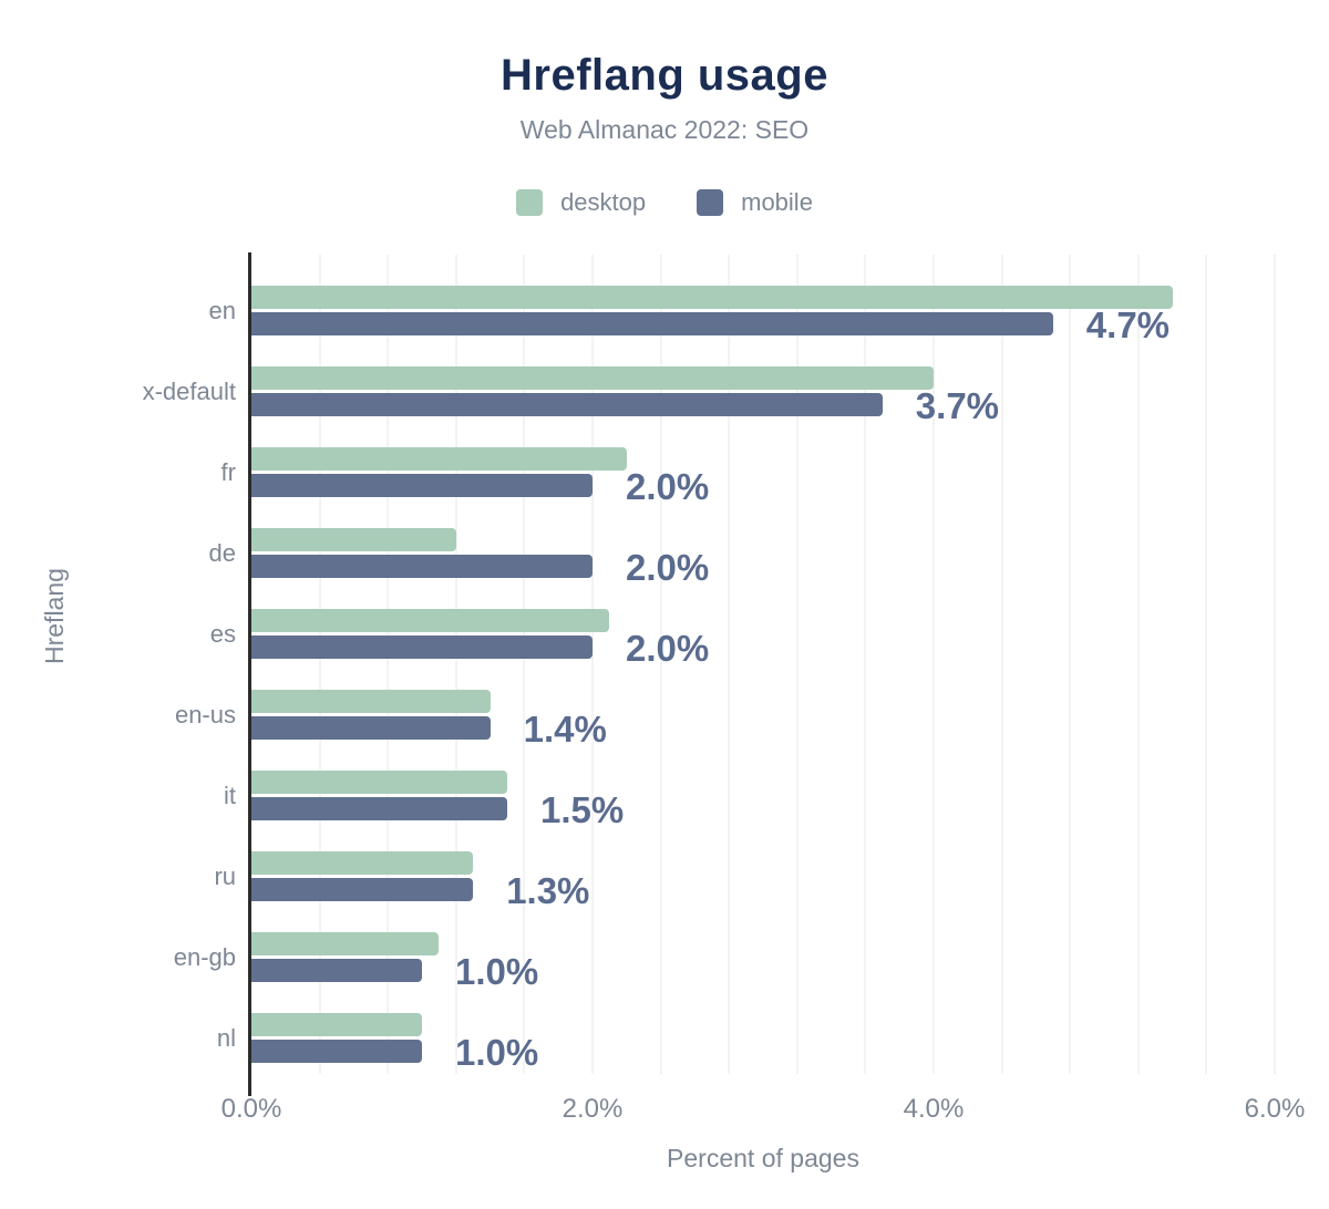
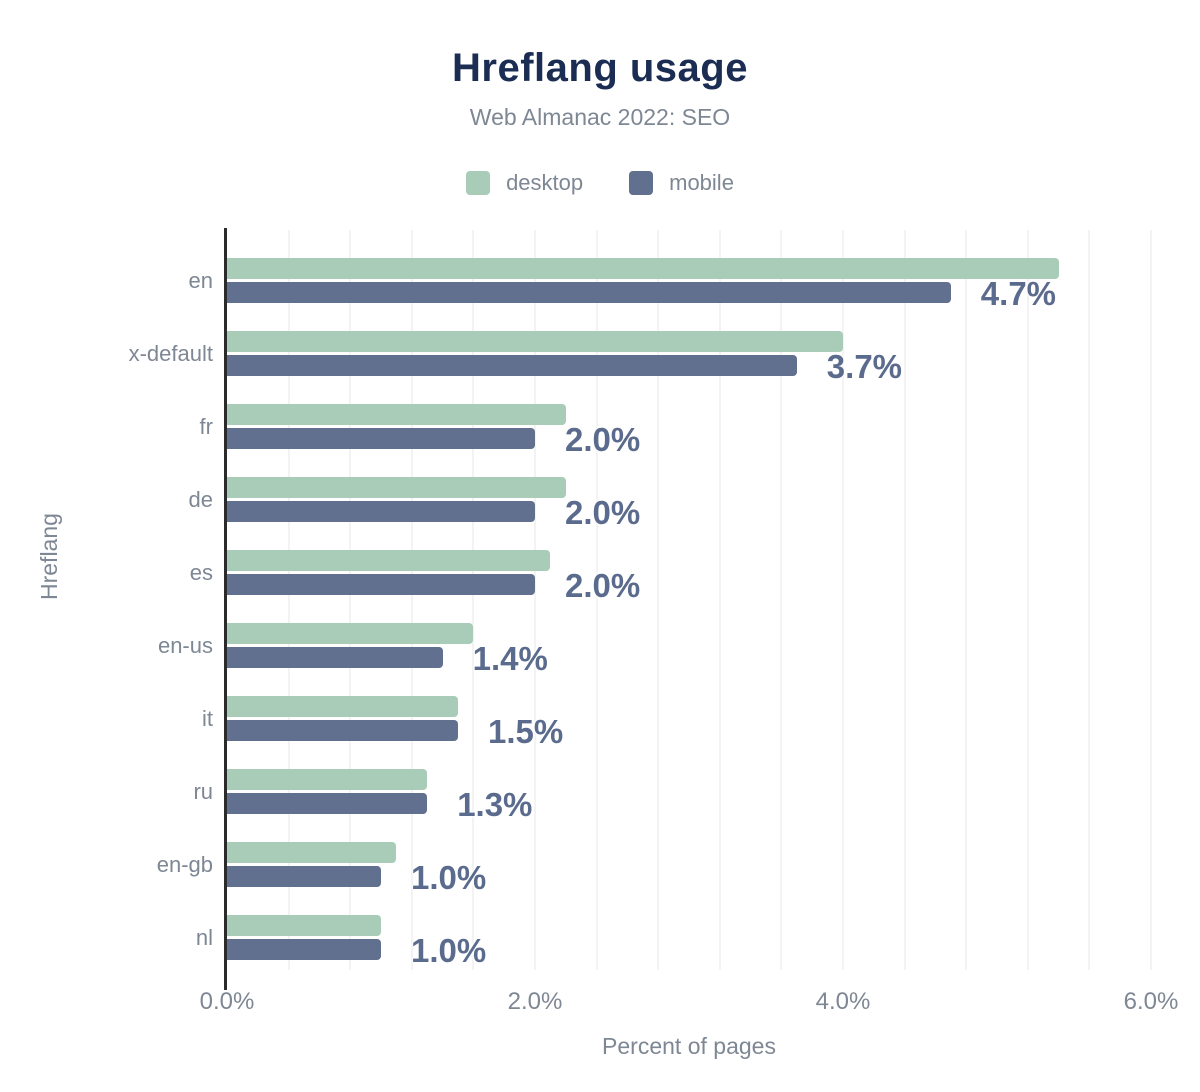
desktop/de: 1.2% -> 2.2%
desktop/en-us: 1.4% -> 1.6%
